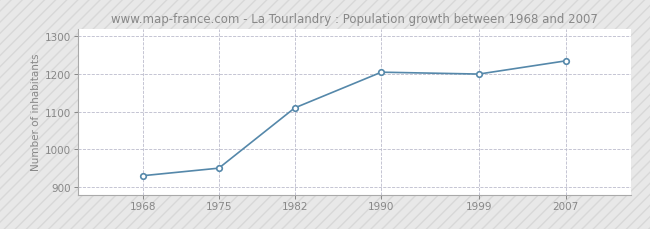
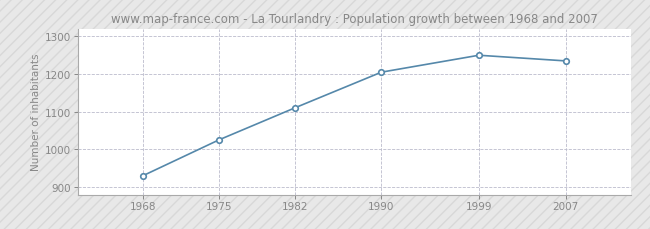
1975: 950 -> 1025
1999: 1200 -> 1250
